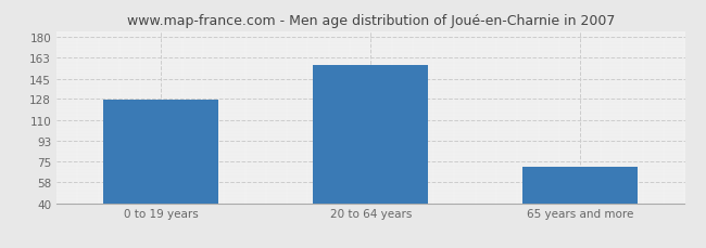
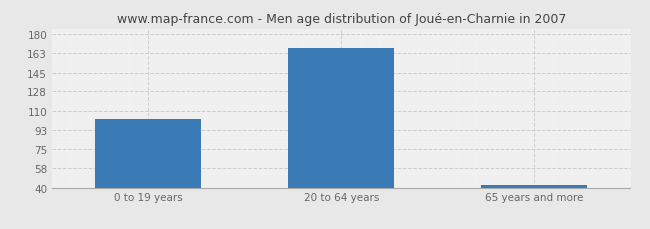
0 to 19 years: 127 -> 103
20 to 64 years: 157 -> 168
65 years and more: 71 -> 42
